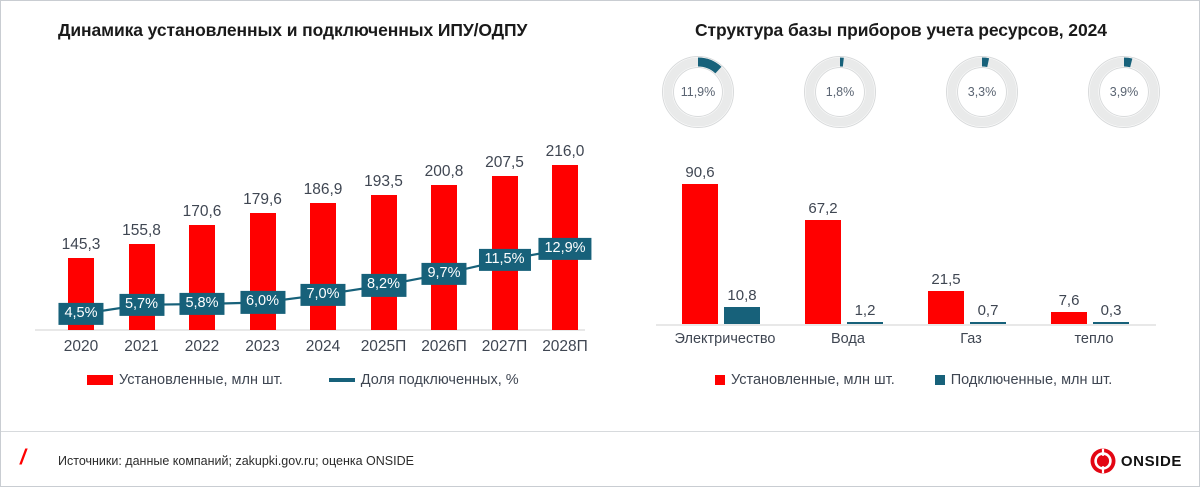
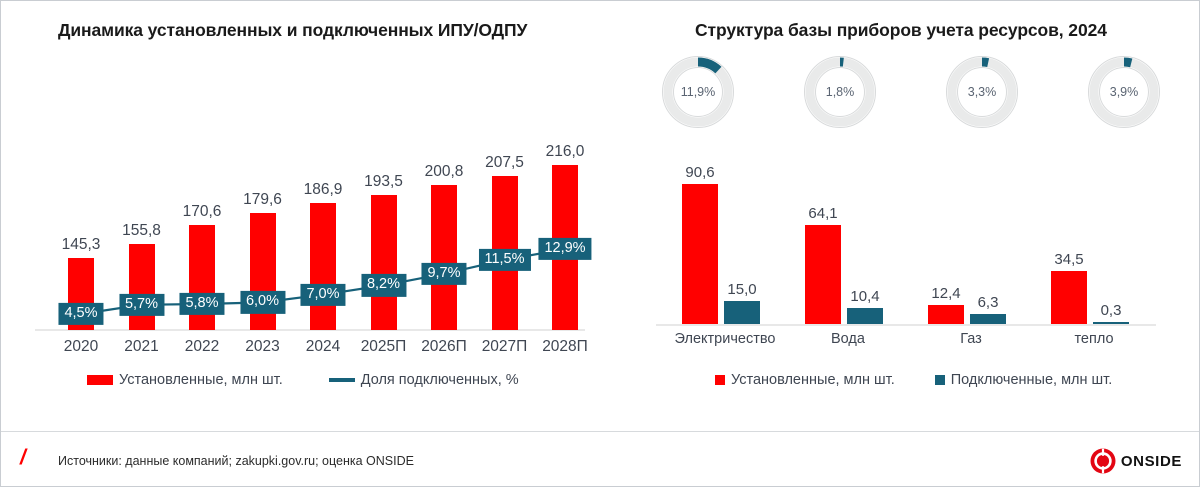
Структура базы приборов учета ресурсов, 2024/Подключенные, млн шт./Электричество: 10,8 -> 15,0
Структура базы приборов учета ресурсов, 2024/Установленные, млн шт./Вода: 67,2 -> 64,1
Структура базы приборов учета ресурсов, 2024/Подключенные, млн шт./Вода: 1,2 -> 10,4
Структура базы приборов учета ресурсов, 2024/Установленные, млн шт./Газ: 21,5 -> 12,4
Структура базы приборов учета ресурсов, 2024/Подключенные, млн шт./Газ: 0,7 -> 6,3
Структура базы приборов учета ресурсов, 2024/Установленные, млн шт./тепло: 7,6 -> 34,5
